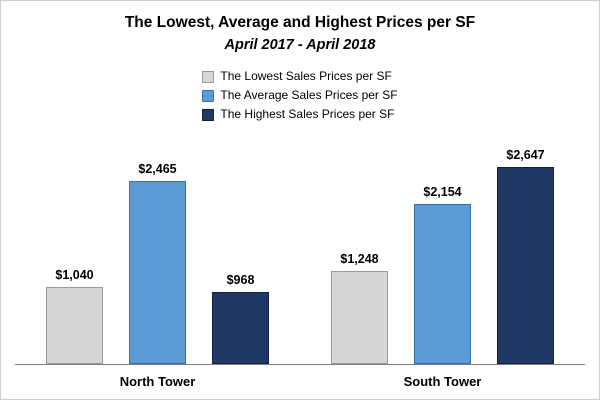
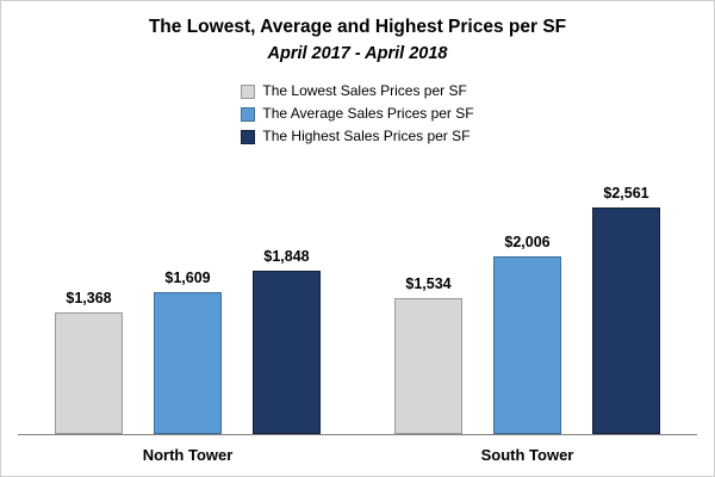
The Lowest Sales Prices per SF/North Tower: $1,040 -> $1,368
The Average Sales Prices per SF/North Tower: $2,465 -> $1,609
The Highest Sales Prices per SF/North Tower: $968 -> $1,848
The Lowest Sales Prices per SF/South Tower: $1,248 -> $1,534
The Average Sales Prices per SF/South Tower: $2,154 -> $2,006
The Highest Sales Prices per SF/South Tower: $2,647 -> $2,561
